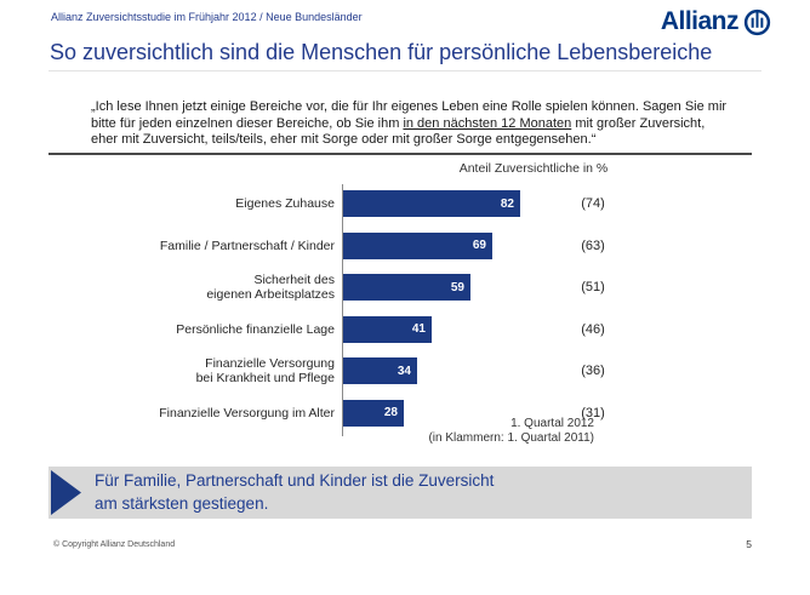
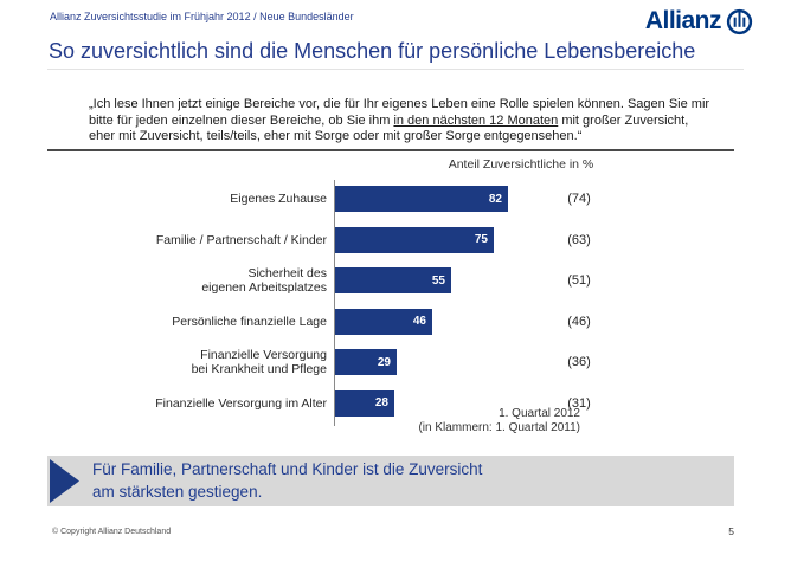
1. Quartal 2012/Familie / Partnerschaft / Kinder: 69 -> 75
1. Quartal 2012/Sicherheit des eigenen Arbeitsplatzes: 59 -> 55
1. Quartal 2012/Persönliche finanzielle Lage: 41 -> 46
1. Quartal 2012/Finanzielle Versorgung bei Krankheit und Pflege: 34 -> 29
